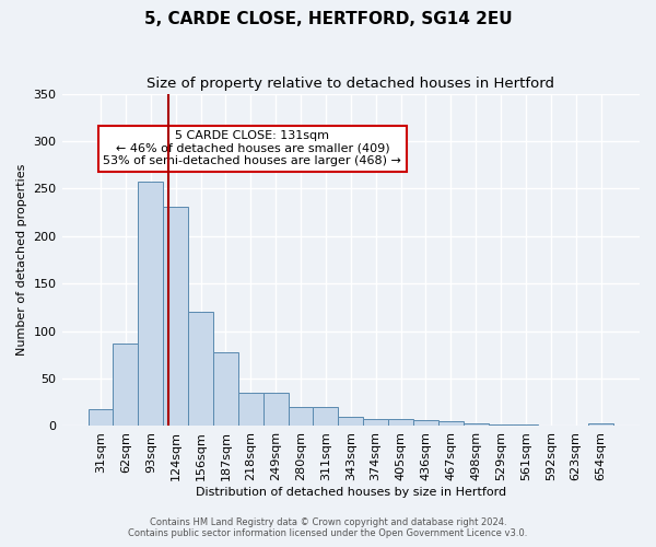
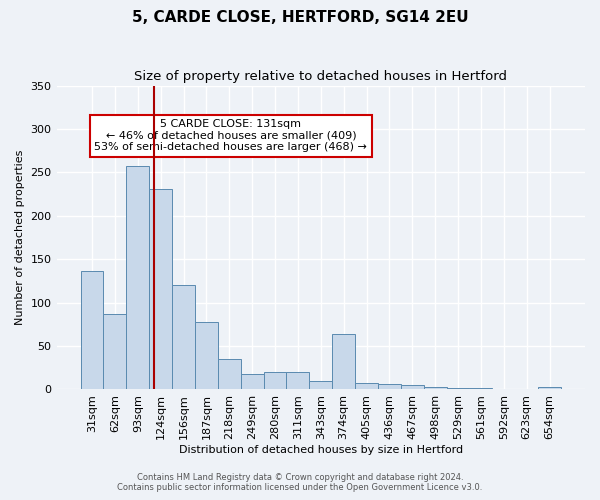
31sqm: 18 -> 136
249sqm: 35 -> 18
374sqm: 8 -> 64
